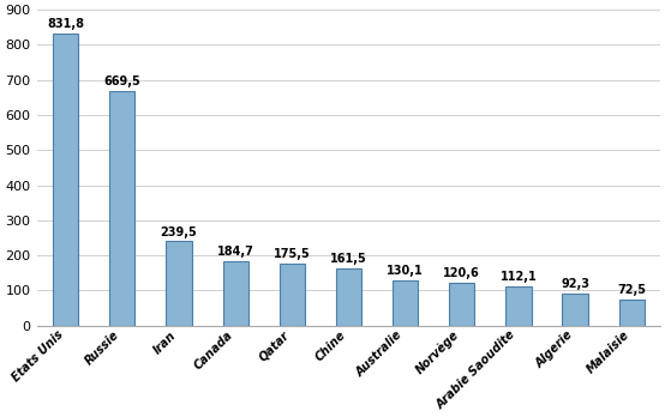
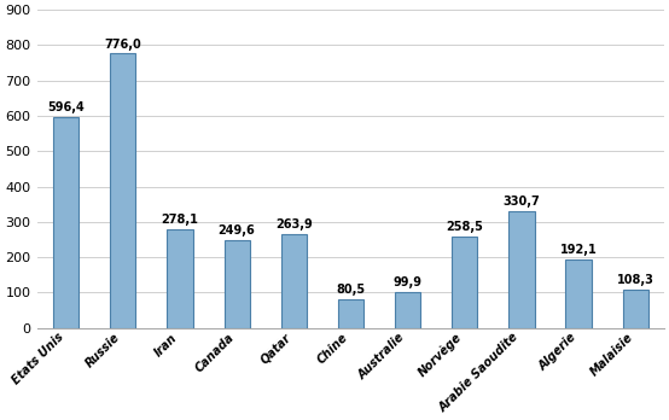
Etats Unis: 831,8 -> 596,4
Russie: 669,5 -> 776,0
Iran: 239,5 -> 278,1
Canada: 184,7 -> 249,6
Qatar: 175,5 -> 263,9
Chine: 161,5 -> 80,5
Australie: 130,1 -> 99,9
Norvège: 120,6 -> 258,5
Arabie Saoudite: 112,1 -> 330,7
Algerie: 92,3 -> 192,1
Malaisie: 72,5 -> 108,3
